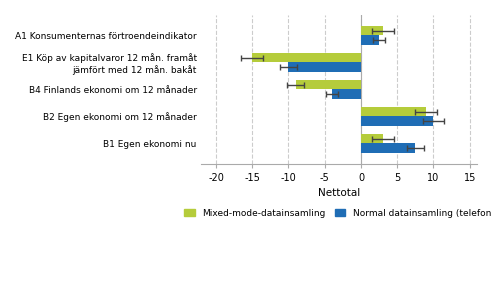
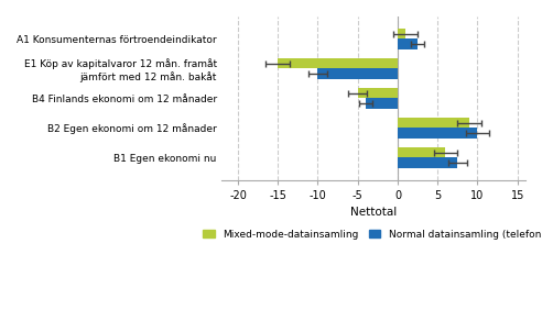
Mixed-mode-datainsamling/A1 Konsumenternas förtroendeindikator: 3 -> 1
Mixed-mode-datainsamling/B4 Finlands ekonomi om 12 månader: -9 -> -5
Mixed-mode-datainsamling/B1 Egen ekonomi nu: 3 -> 6
